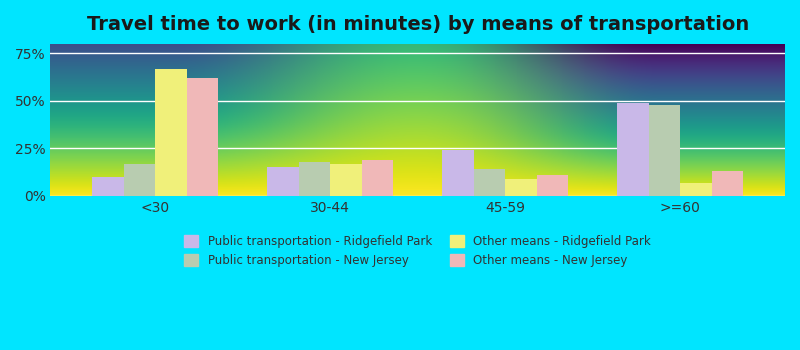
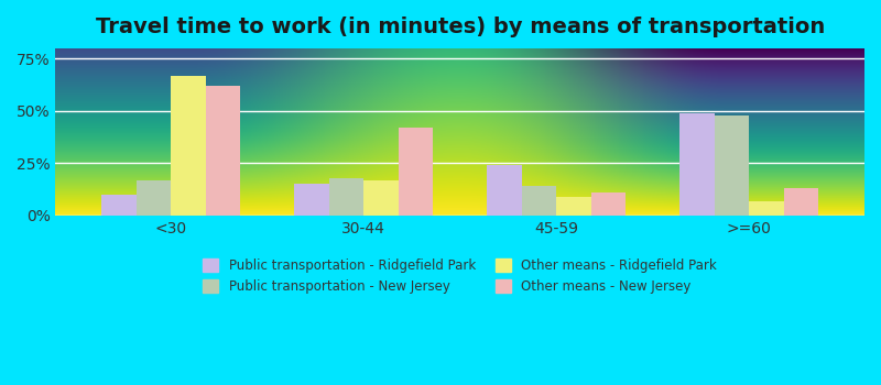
Other means - New Jersey/30-44: 19% -> 42%
